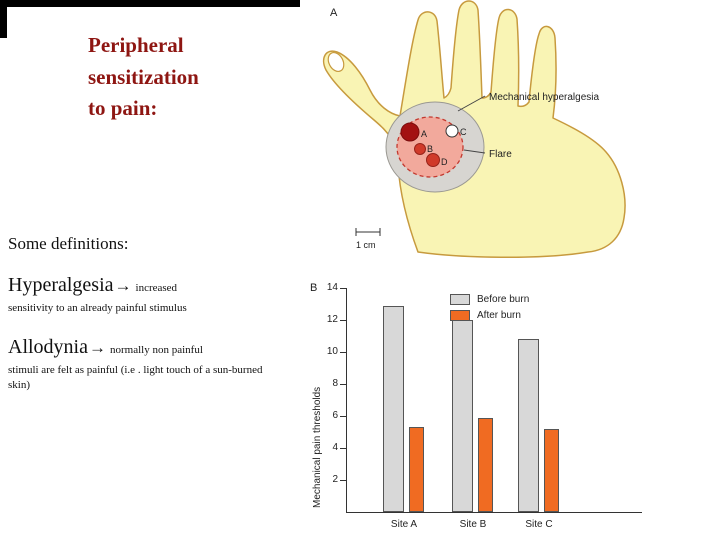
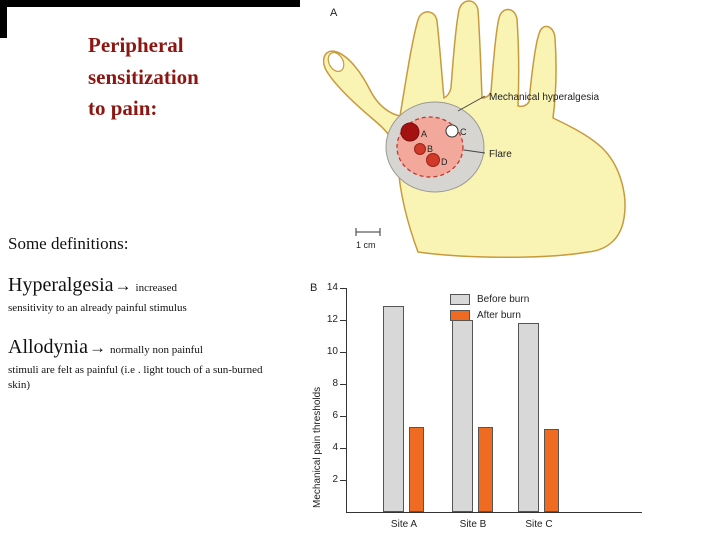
After burn/Site B: 5.9 -> 5.3
Before burn/Site C: 10.8 -> 11.8
